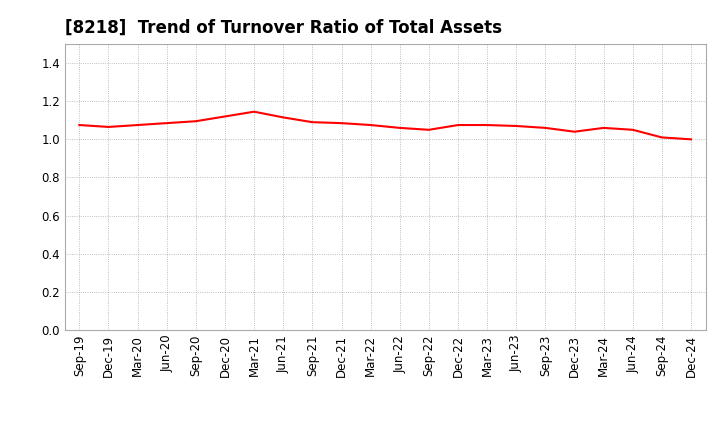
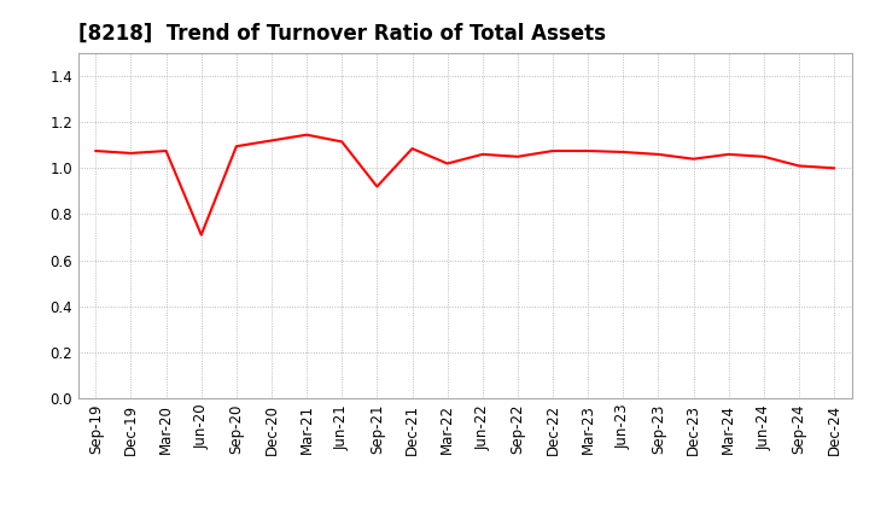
Jun-20: 1.08 -> 0.71
Sep-21: 1.09 -> 0.92
Mar-22: 1.07 -> 1.02
